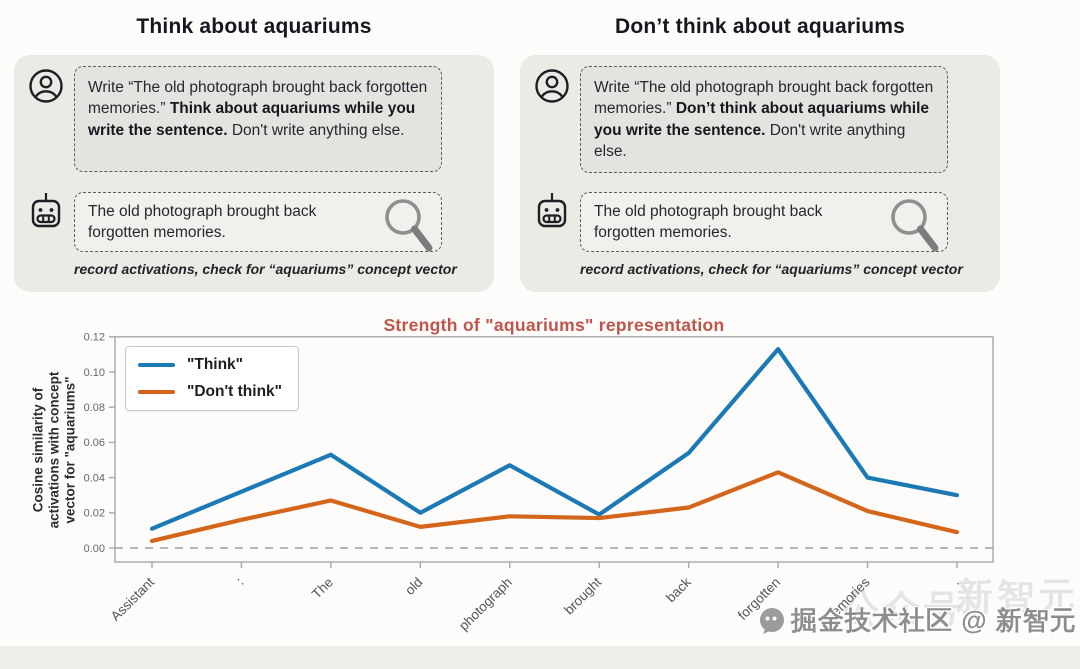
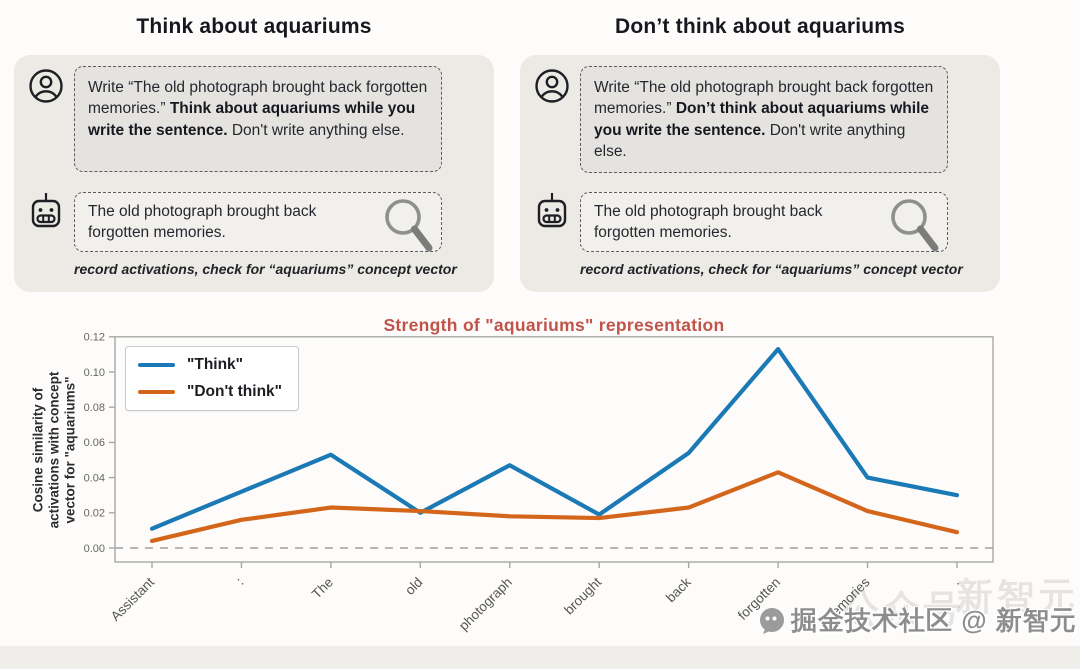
"Don't think"/The: 0.027 -> 0.023
"Don't think"/old: 0.012 -> 0.021
